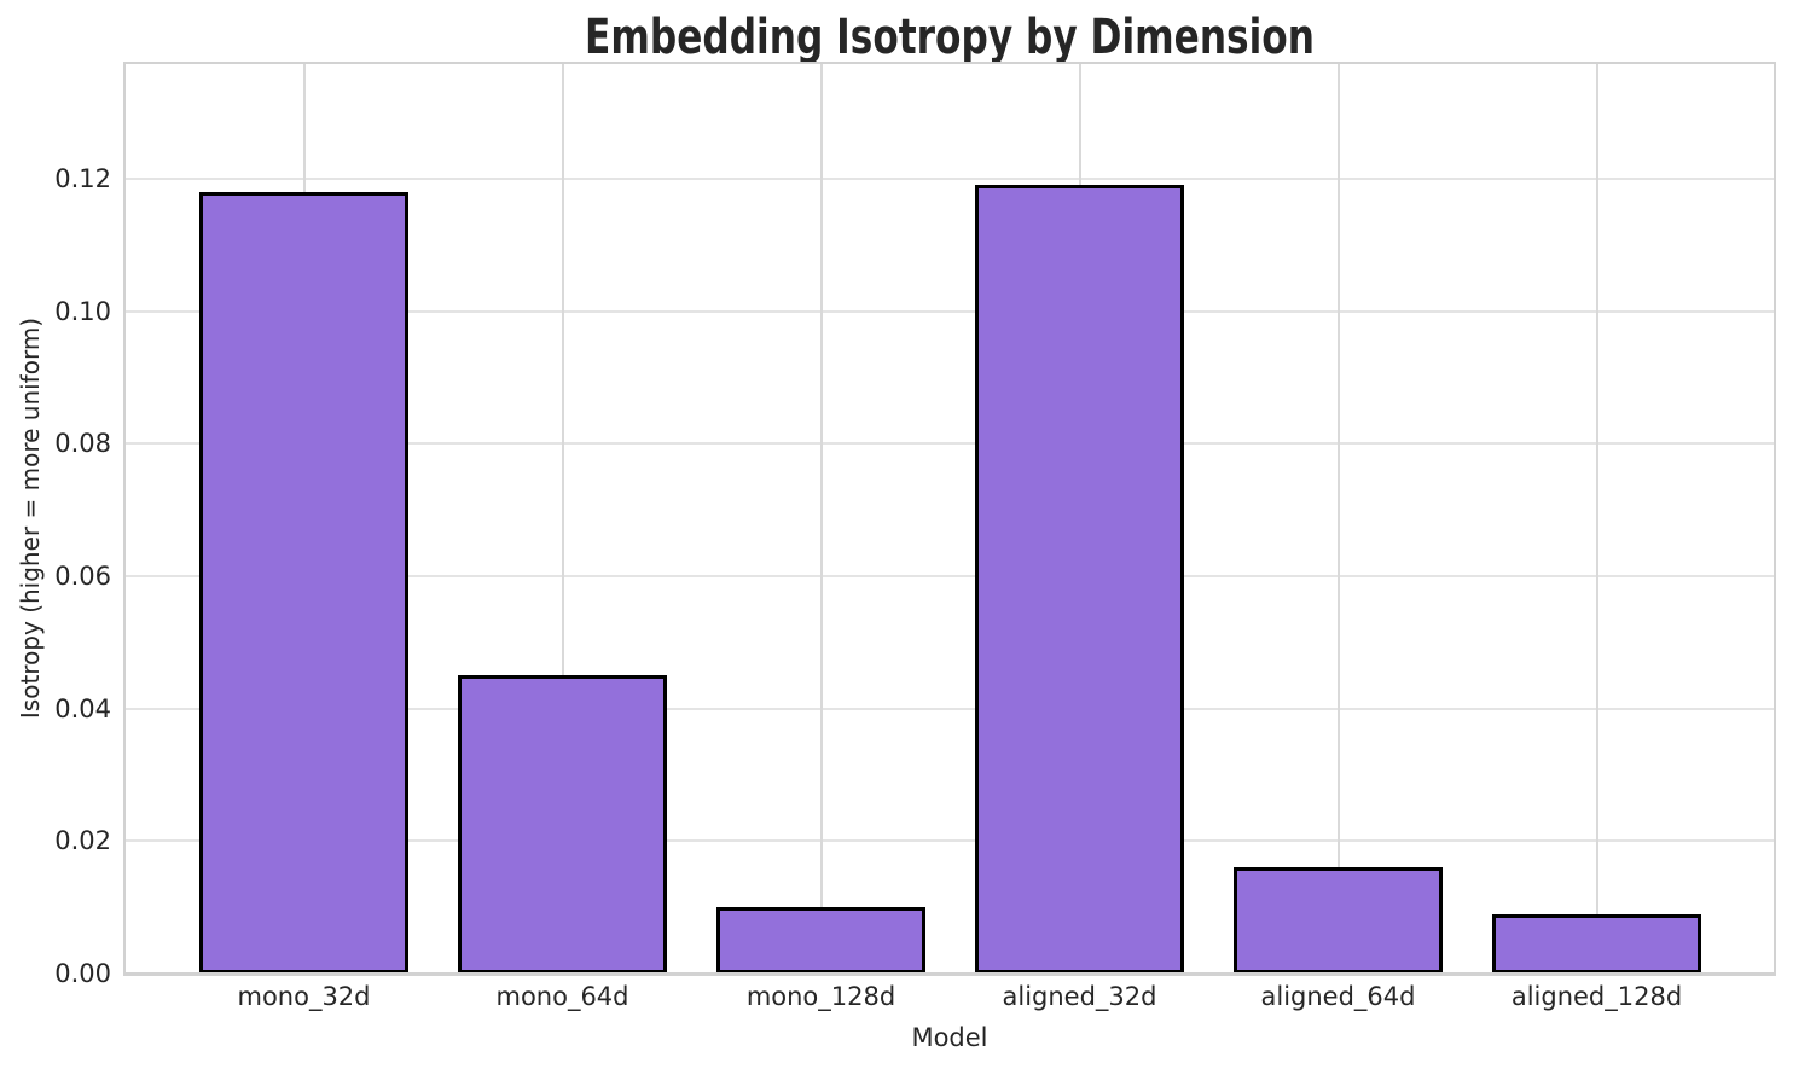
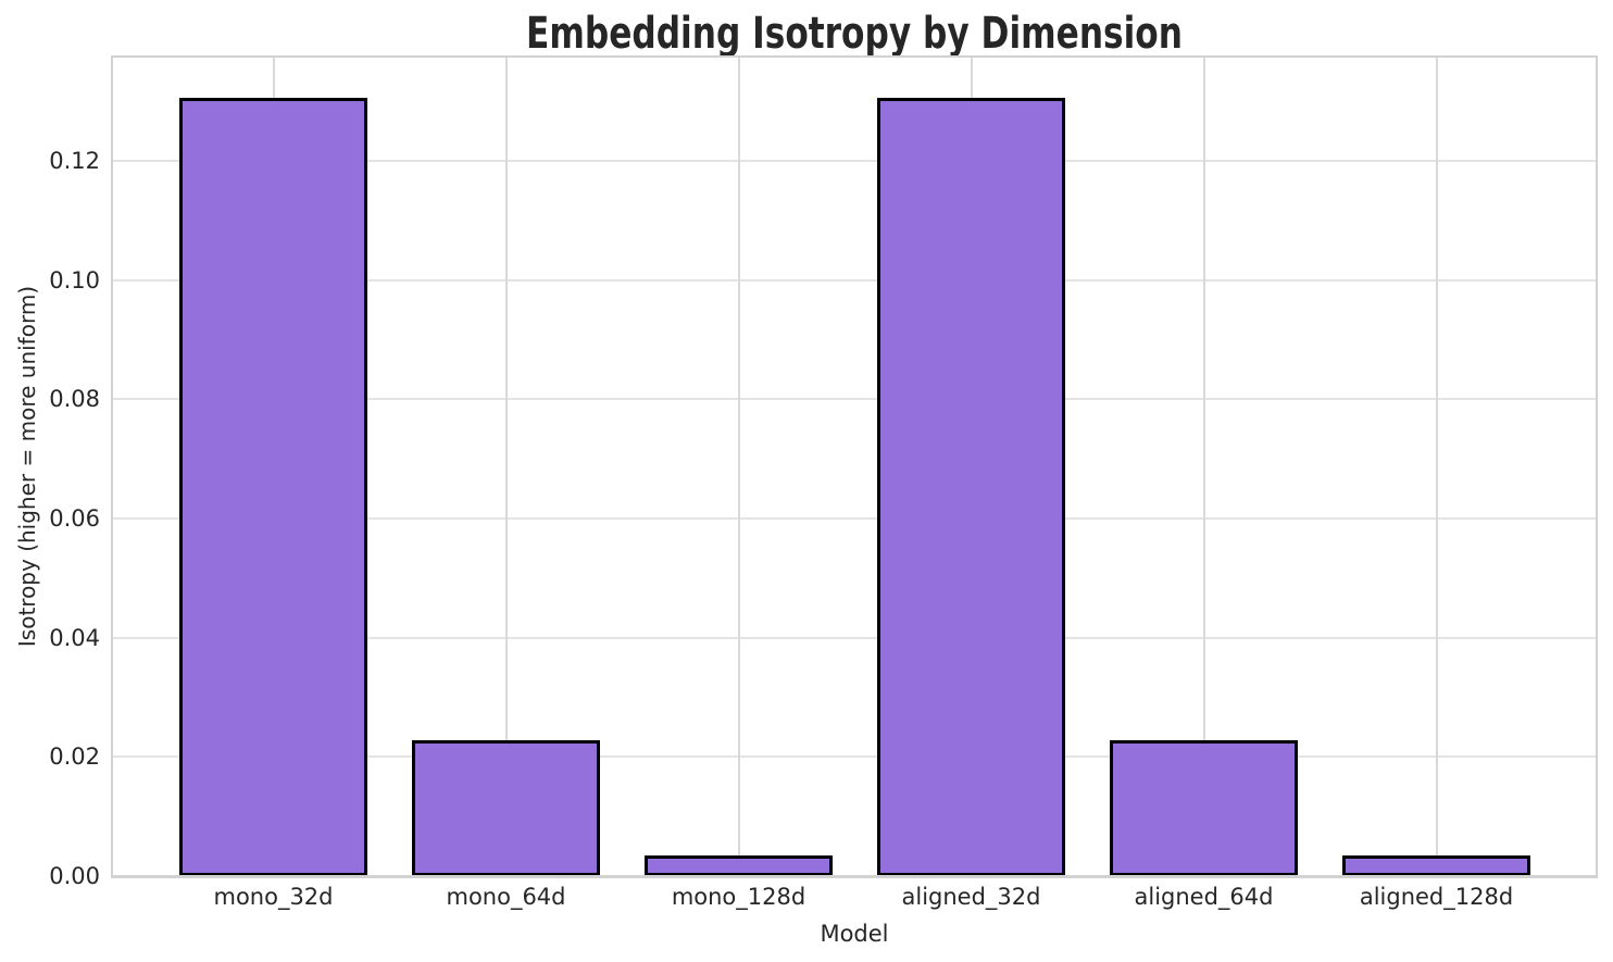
mono_32d: 0.118 -> 0.131
mono_64d: 0.045 -> 0.023
mono_128d: 0.010 -> 0.003
aligned_32d: 0.119 -> 0.131
aligned_64d: 0.016 -> 0.023
aligned_128d: 0.009 -> 0.003
